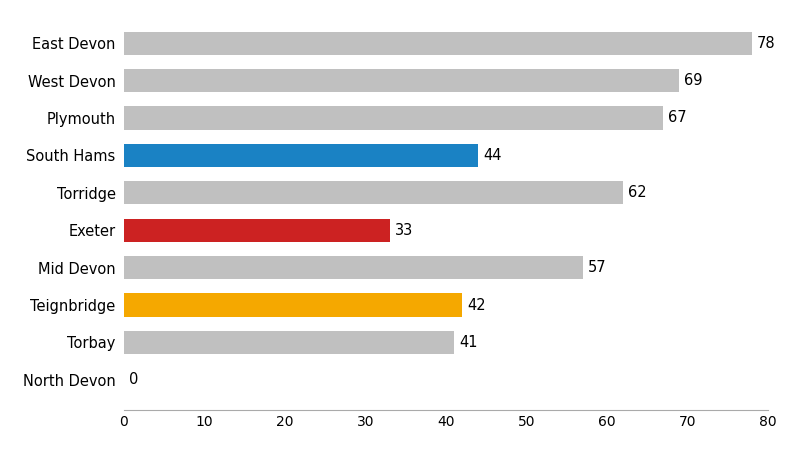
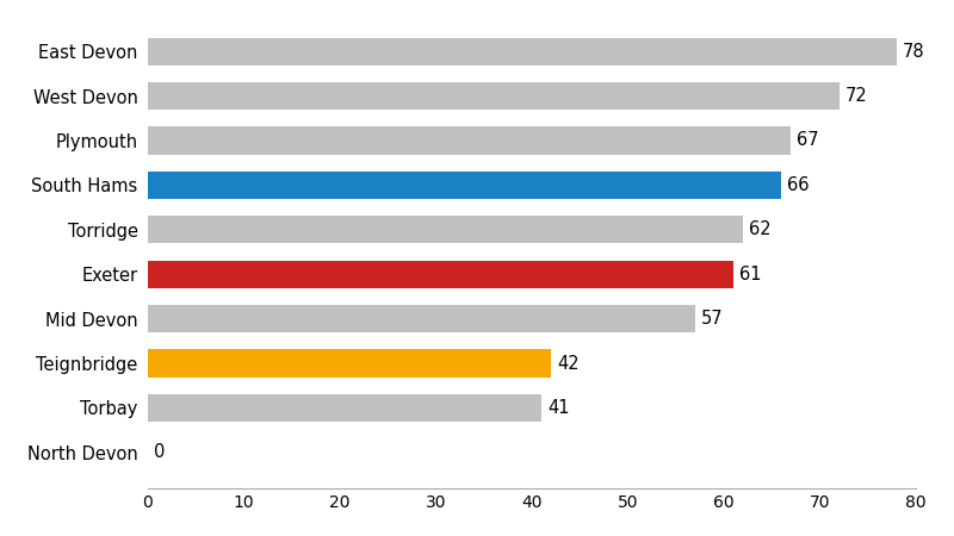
West Devon: 69 -> 72
South Hams: 44 -> 66
Exeter: 33 -> 61
